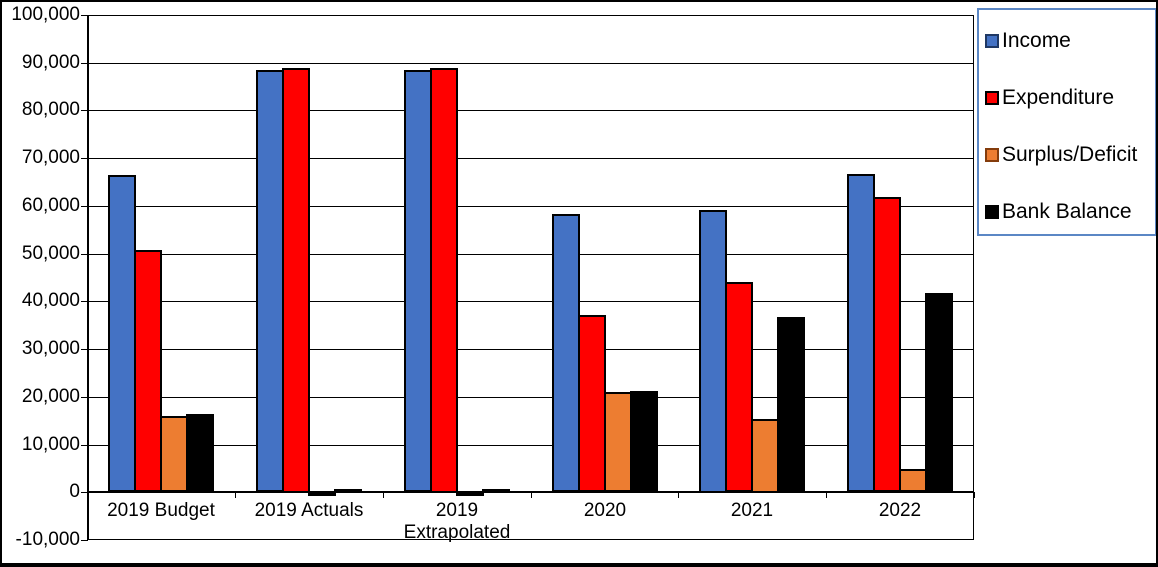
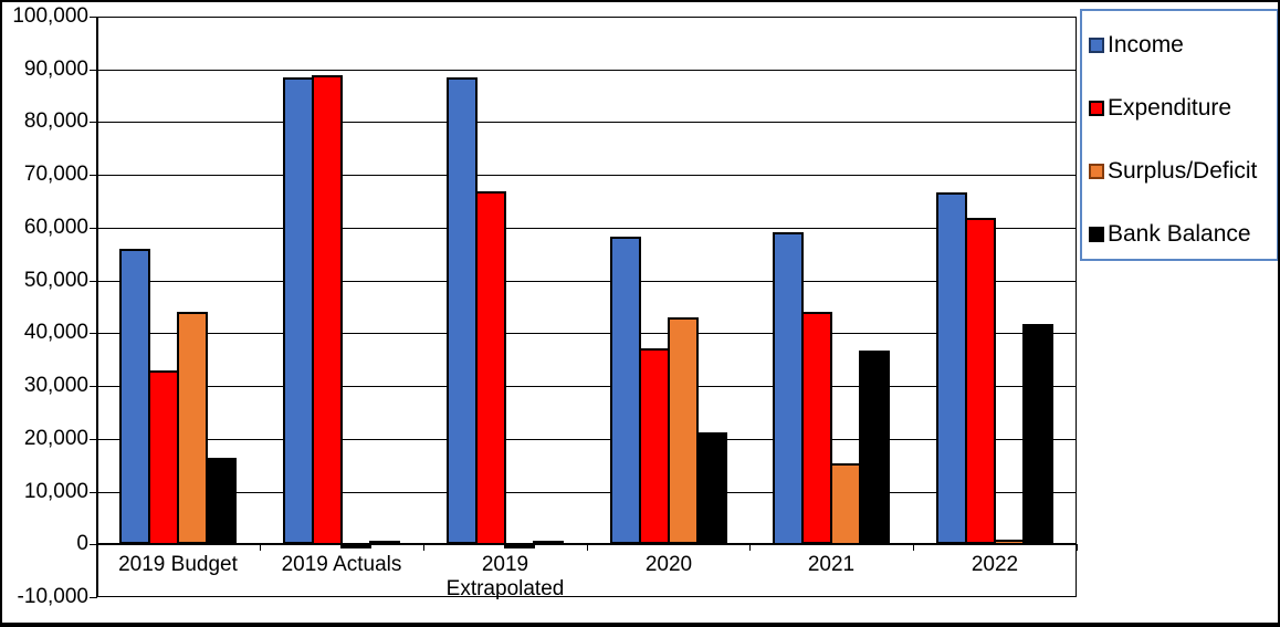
Income/2019 Budget: 66000 -> 56000
Expenditure/2019 Budget: 51000 -> 33000
Surplus/Deficit/2019 Budget: 16000 -> 44000
Expenditure/2019 Extrapolated: 89000 -> 67000
Surplus/Deficit/2020: 21000 -> 43000
Surplus/Deficit/2022: 5000 -> 1000
